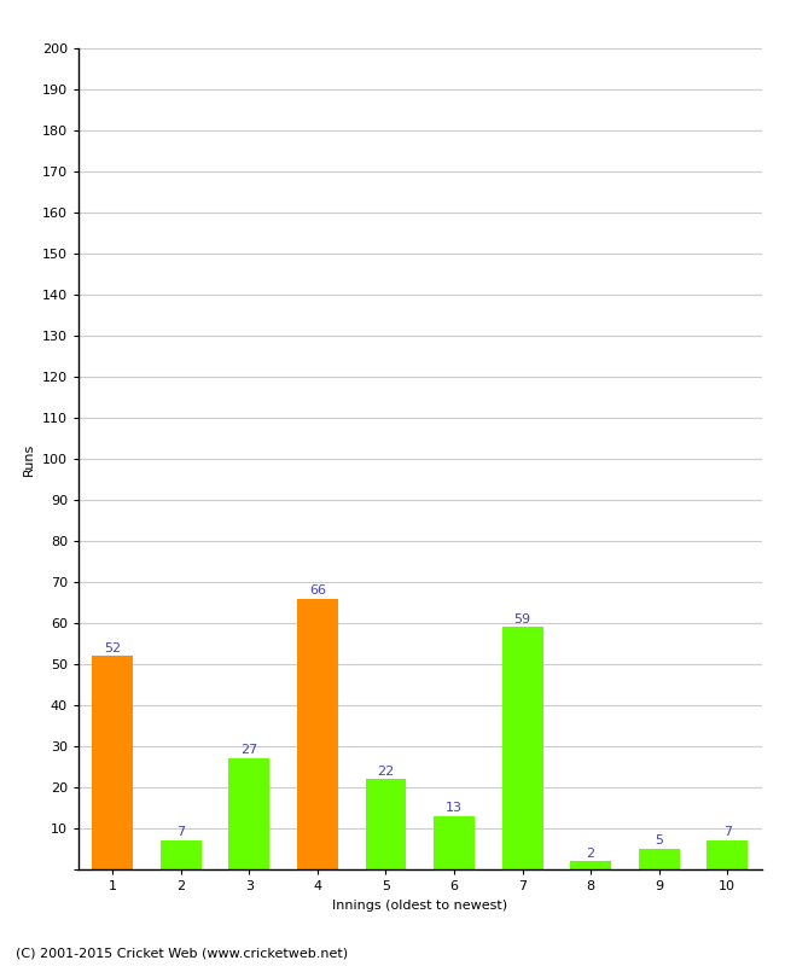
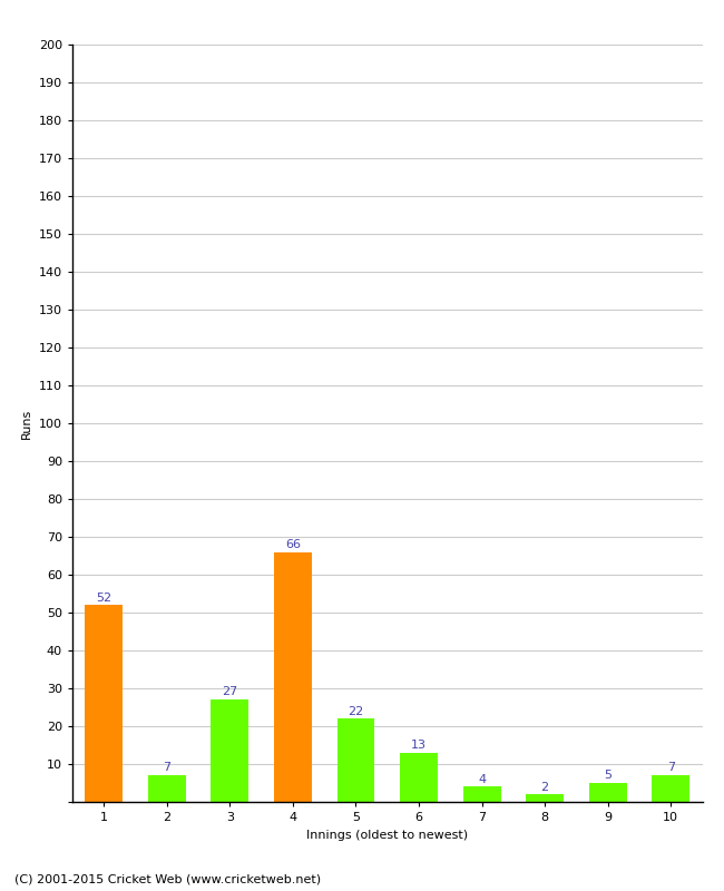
7: 59 -> 4
